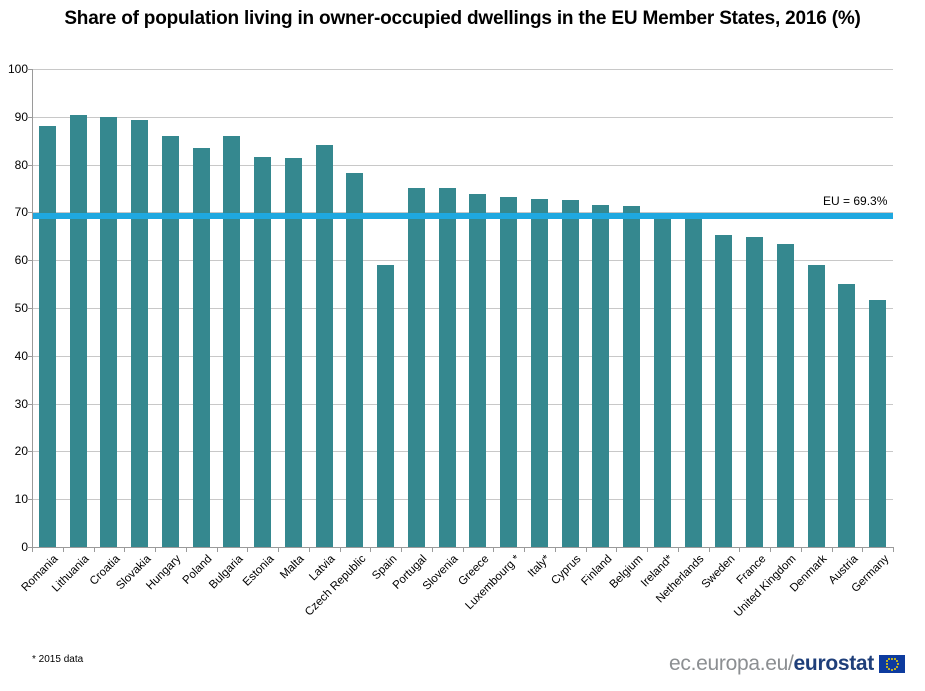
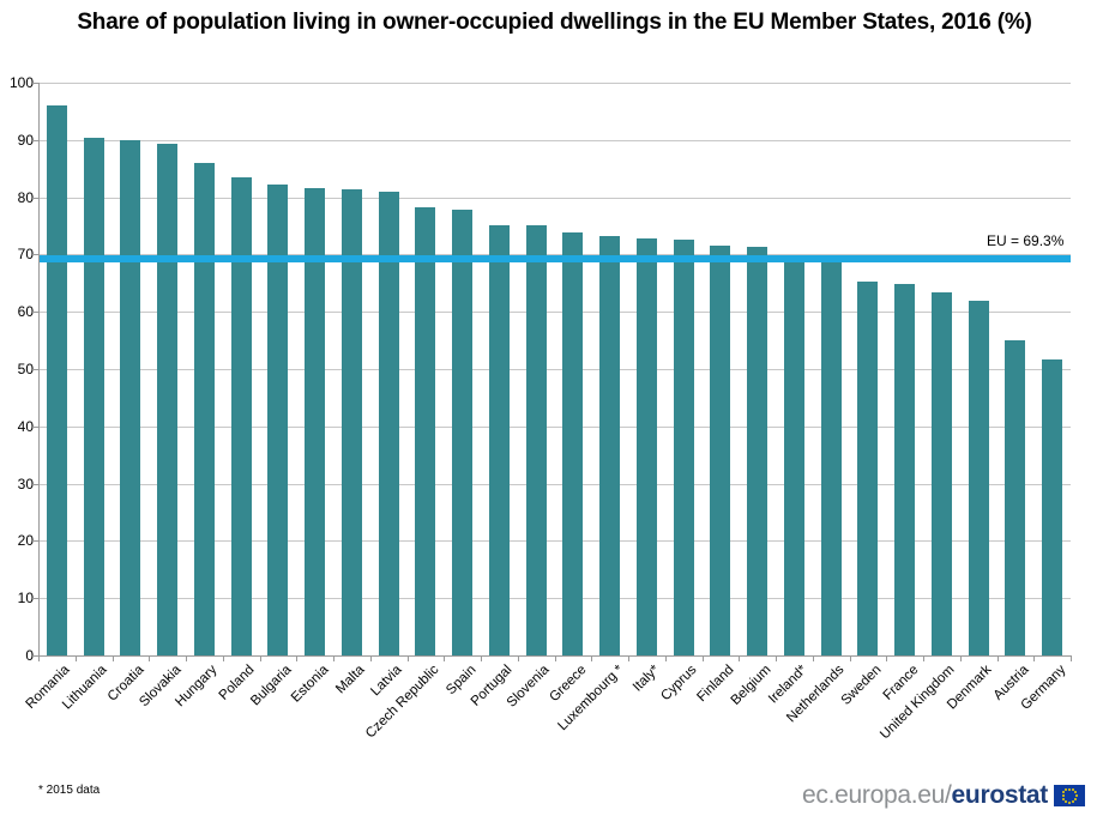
Romania: 88 -> 96
Bulgaria: 86 -> 82
Latvia: 84 -> 81
Spain: 59 -> 78
Denmark: 59 -> 62
